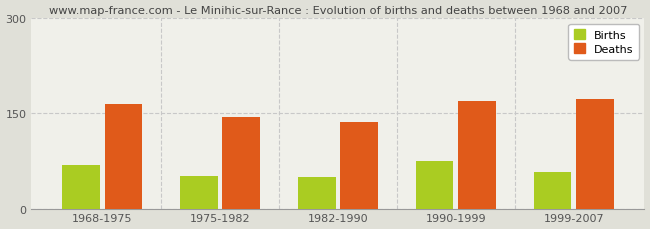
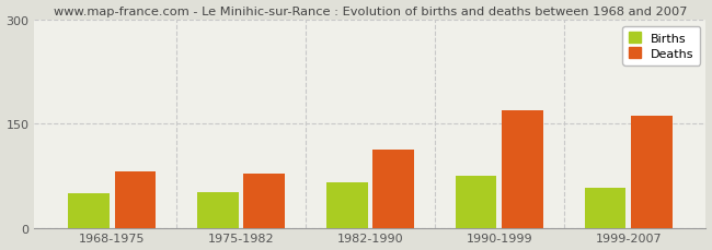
Births/1968-1975: 68 -> 50
Deaths/1968-1975: 164 -> 82
Deaths/1975-1982: 144 -> 78
Births/1982-1990: 50 -> 65
Deaths/1982-1990: 136 -> 112
Deaths/1999-2007: 172 -> 162
